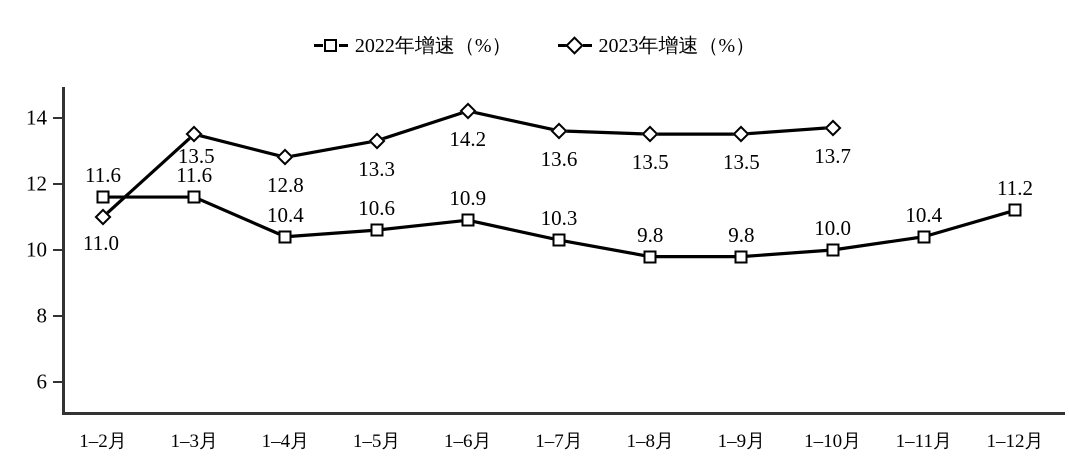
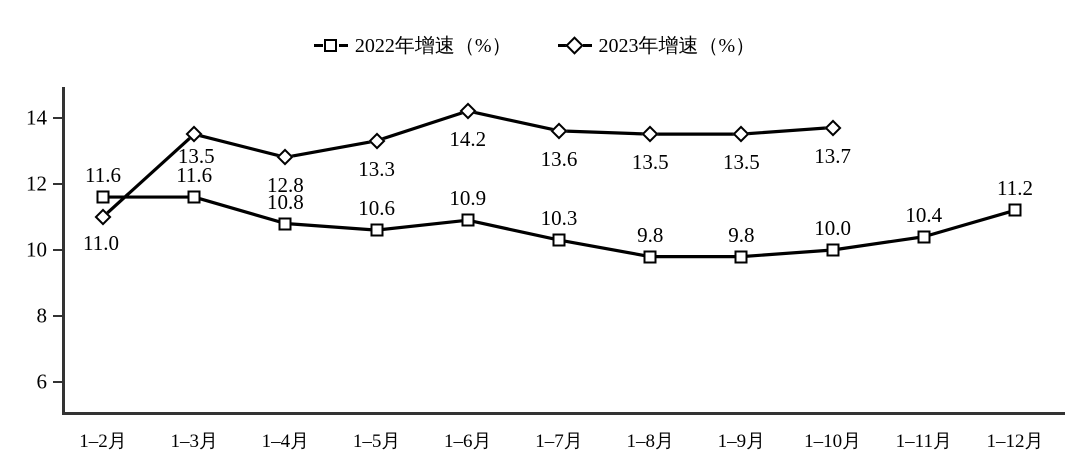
2022年增速（%）/1–4月: 10.4 -> 10.8
